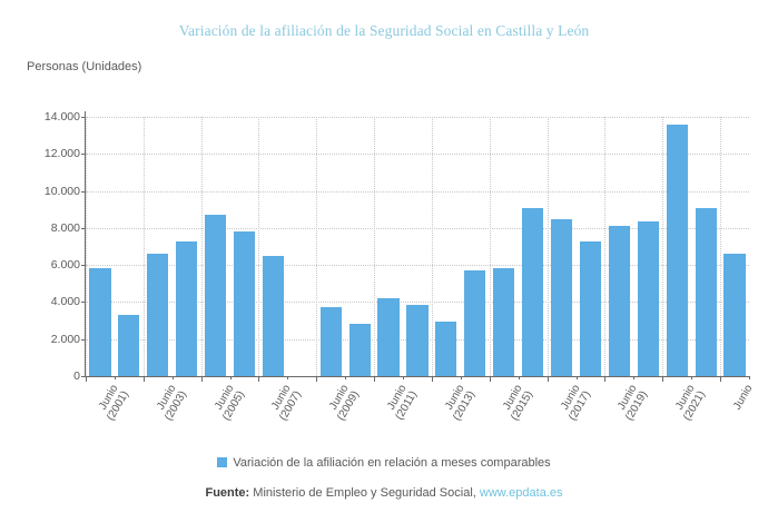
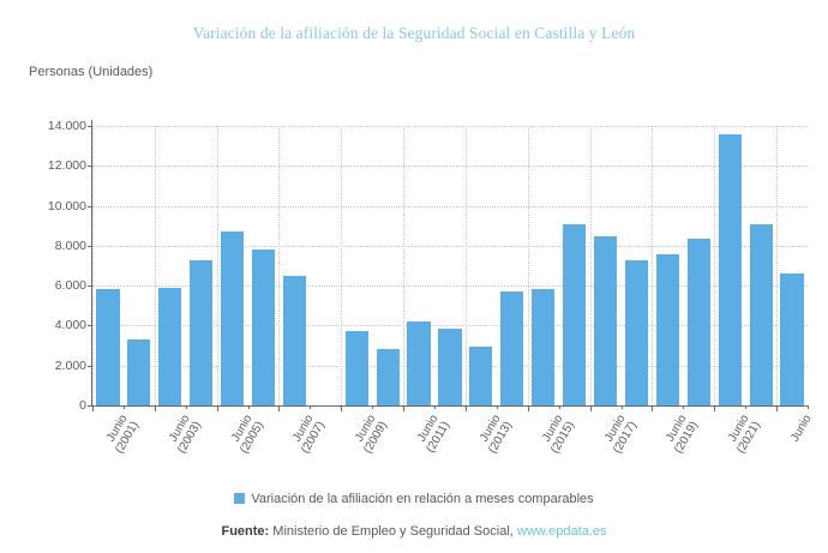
Junio (2003): 6600 -> 5900
Junio (2019): 8100 -> 7600
